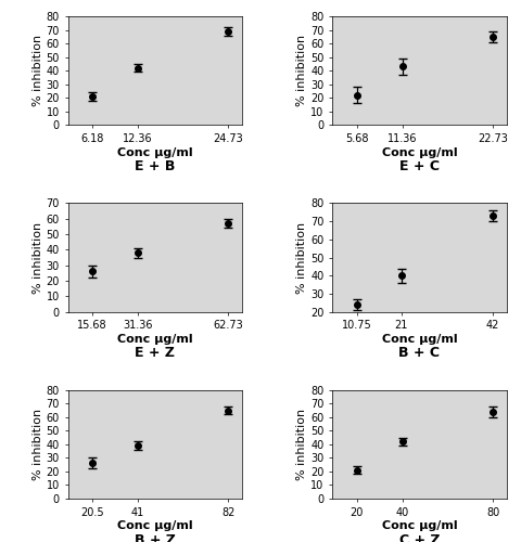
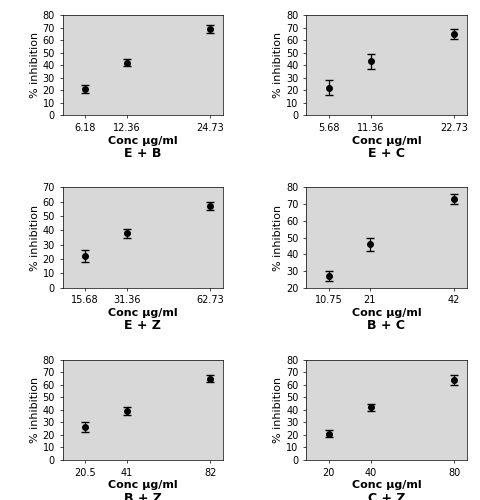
15.68: 26 -> 22
10.75: 24 -> 27
21: 40 -> 46
